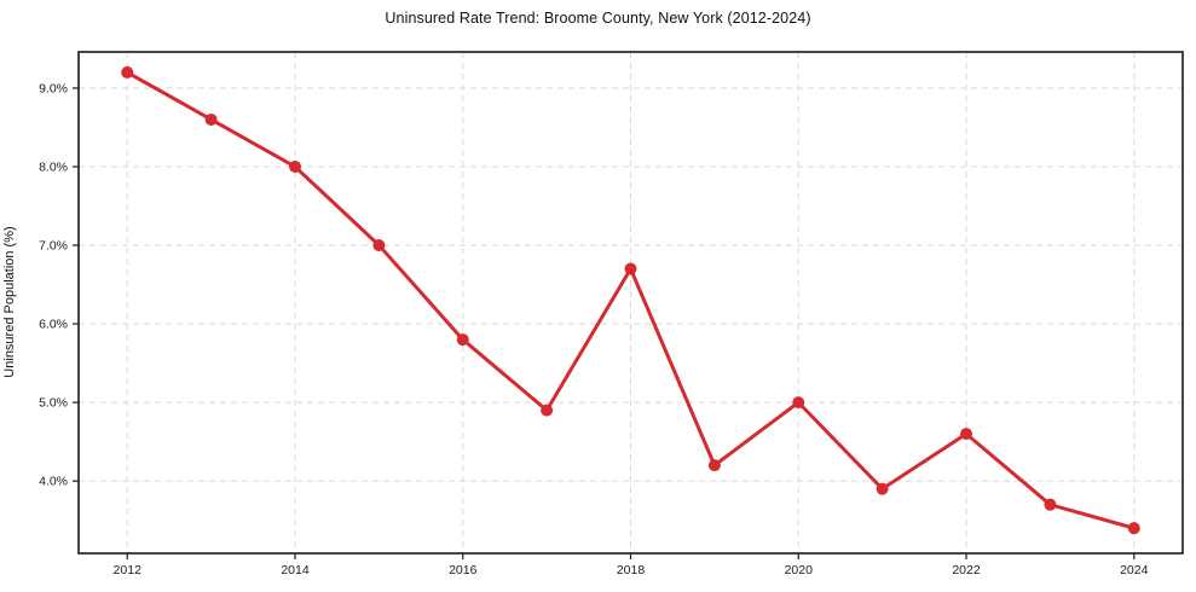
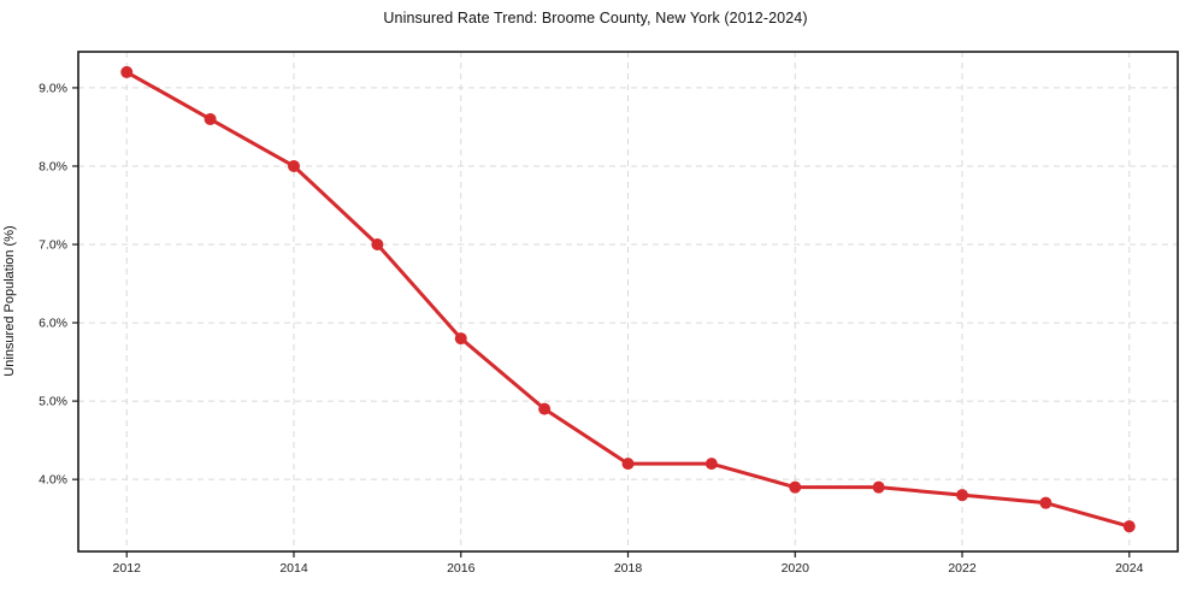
2018: 6.7% -> 4.2%
2020: 5.0% -> 3.9%
2022: 4.6% -> 3.8%
